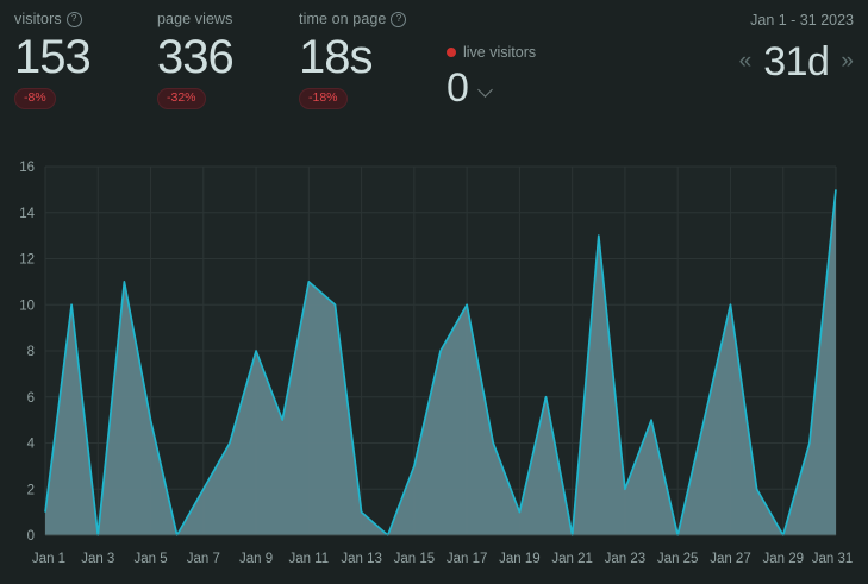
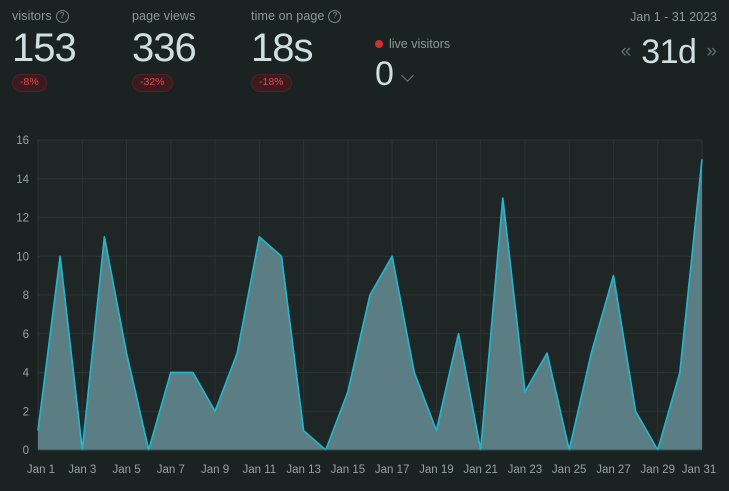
Jan 7: 2 -> 4
Jan 9: 8 -> 2
Jan 23: 2 -> 3
Jan 27: 10 -> 9
